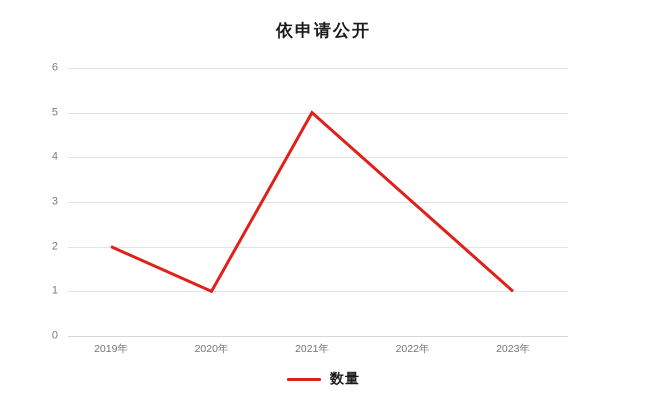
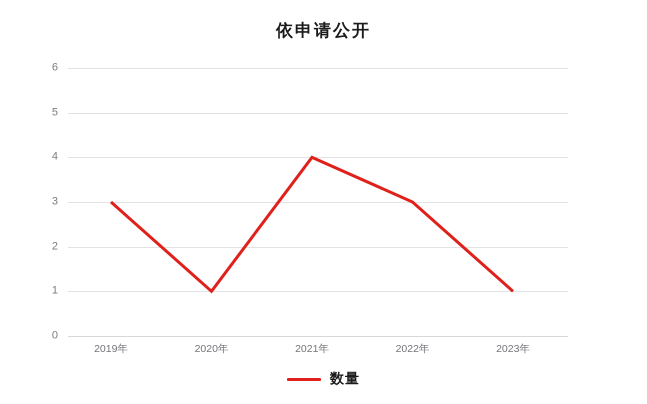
2019年: 2 -> 3
2021年: 5 -> 4
